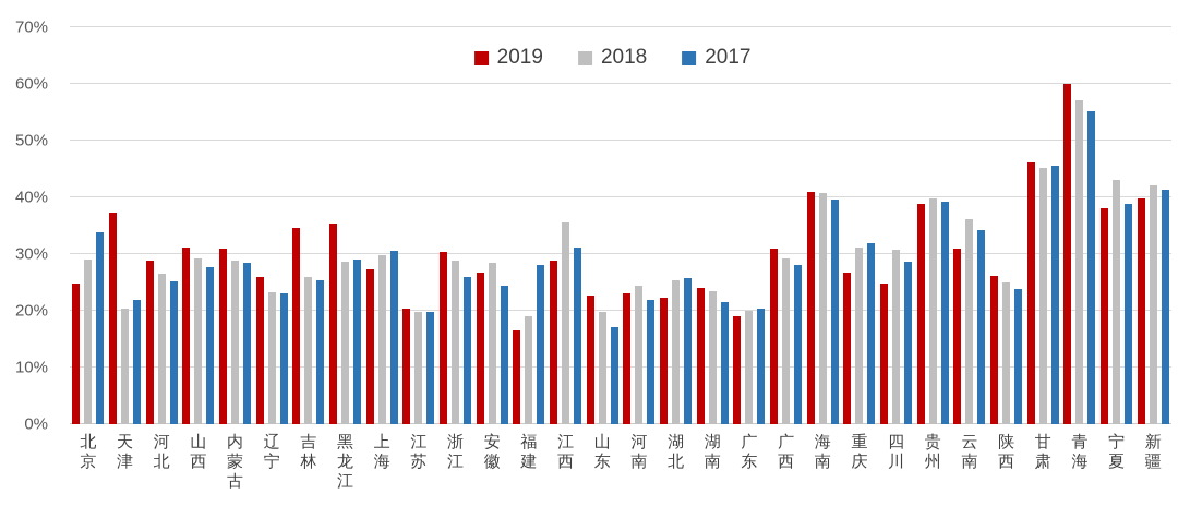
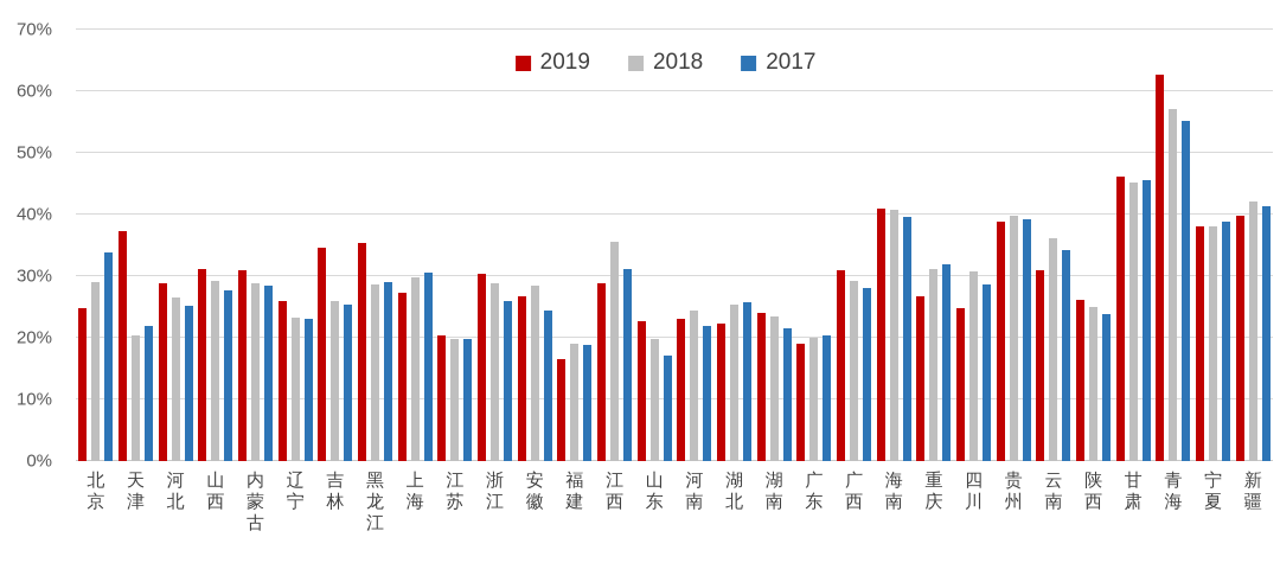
2017/福建: 28% -> 19%
2019/青海: 60% -> 63%
2018/宁夏: 43% -> 38%
